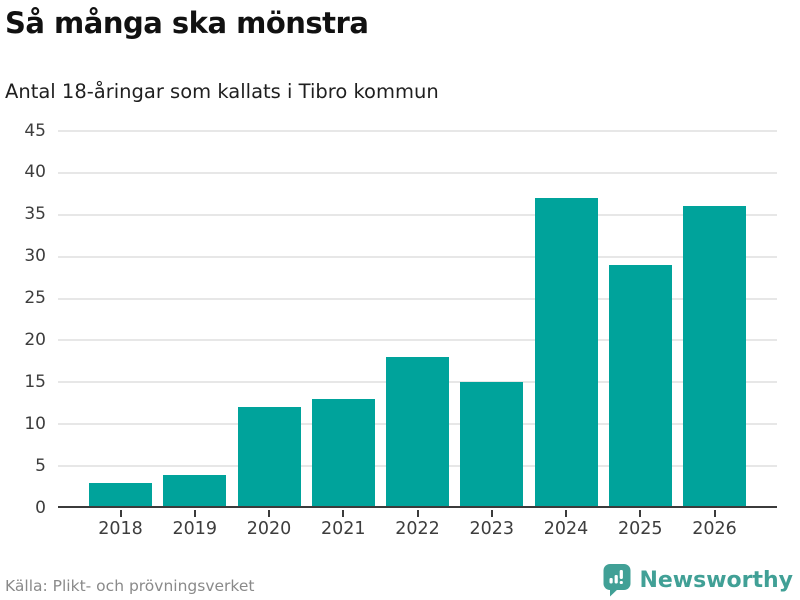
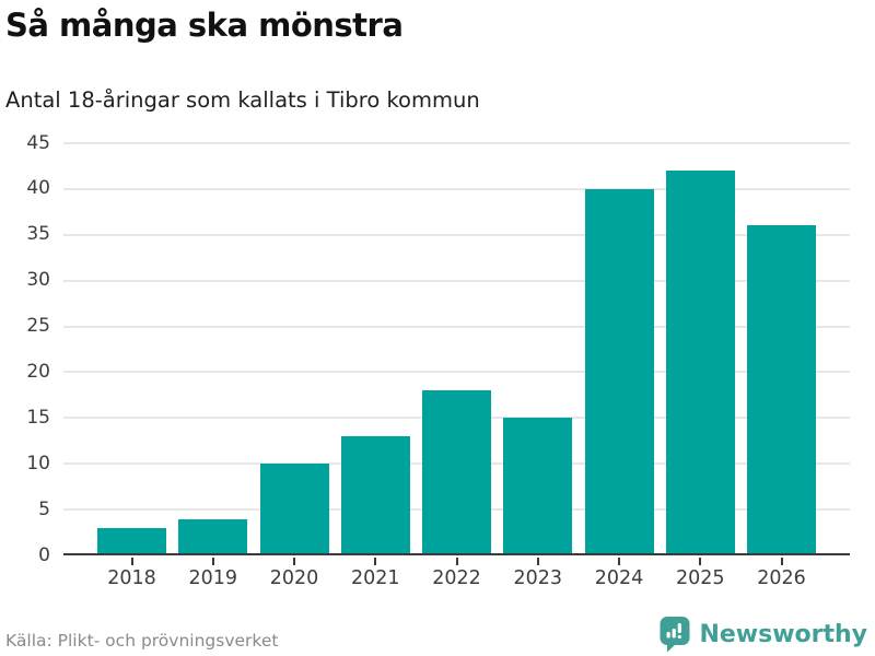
2020: 12 -> 10
2024: 37 -> 40
2025: 29 -> 42
